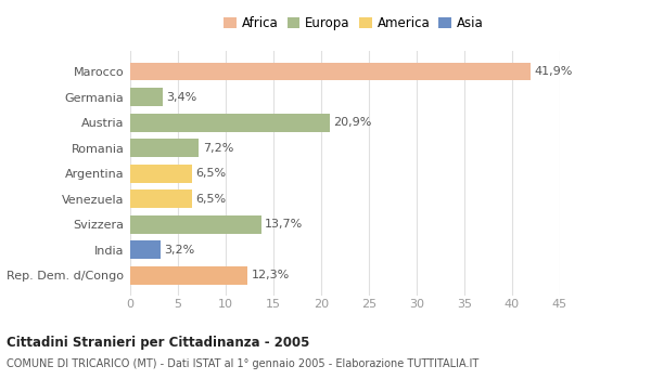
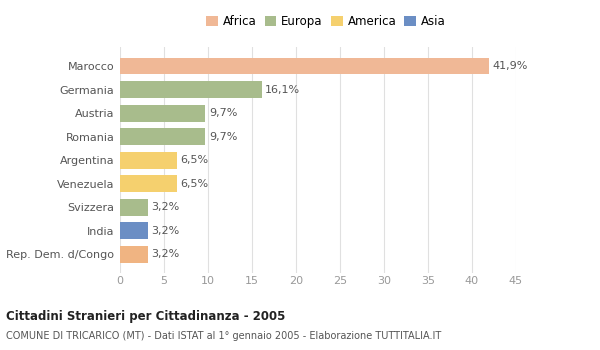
Germania: 3,4% -> 16,1%
Austria: 20,9% -> 9,7%
Romania: 7,2% -> 9,7%
Svizzera: 13,7% -> 3,2%
Rep. Dem. d/Congo: 12,3% -> 3,2%
